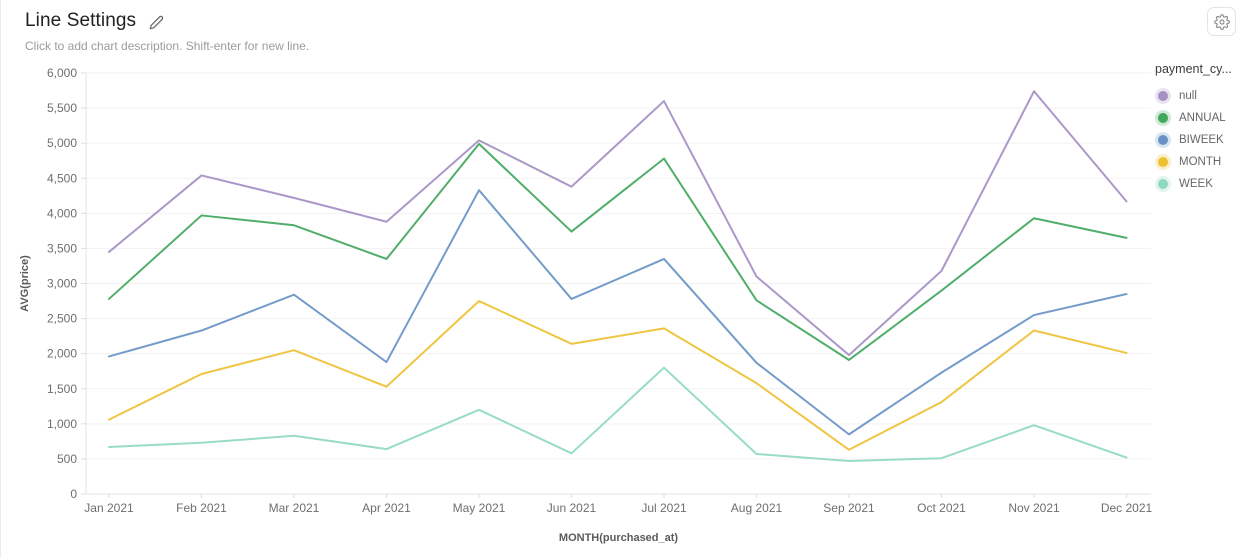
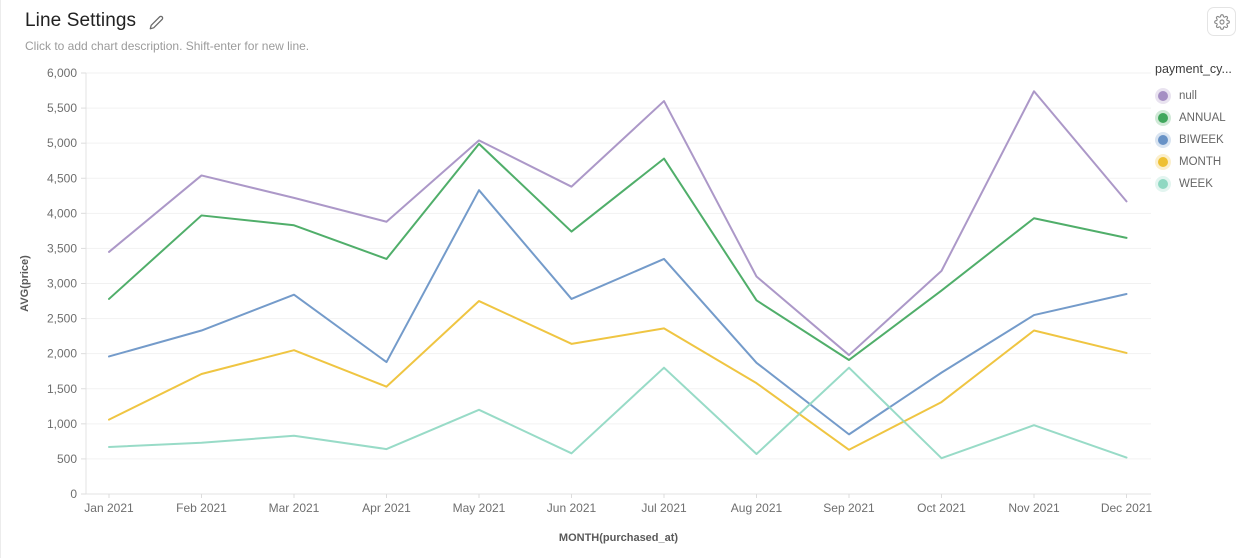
WEEK/Sep 2021: 500 -> 1800
